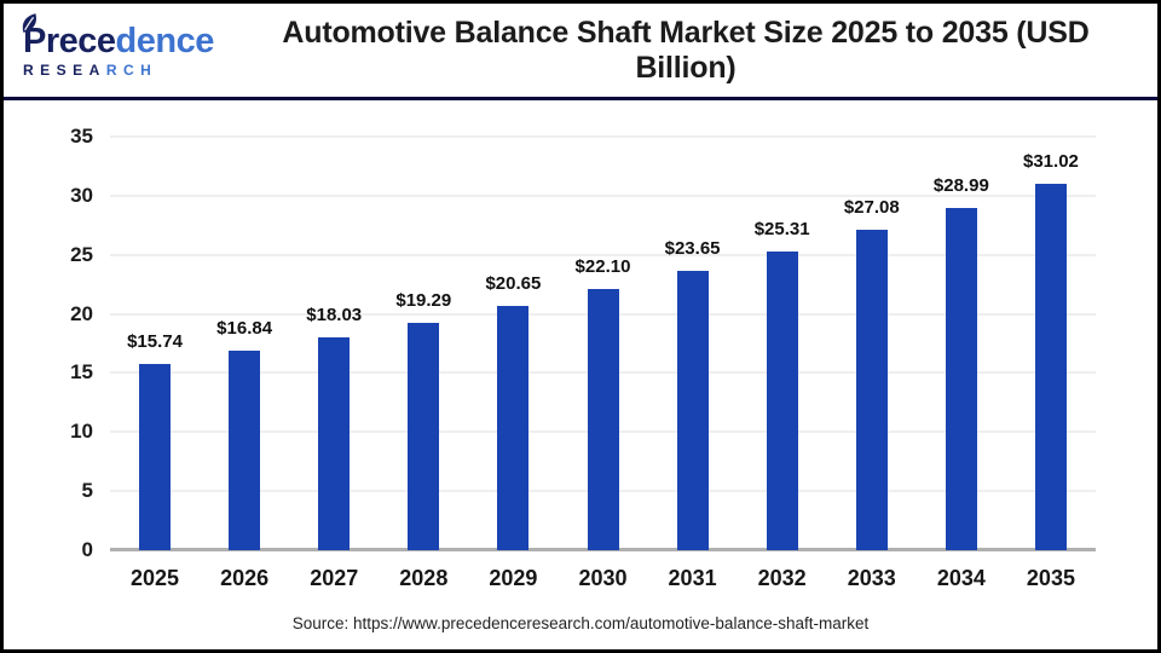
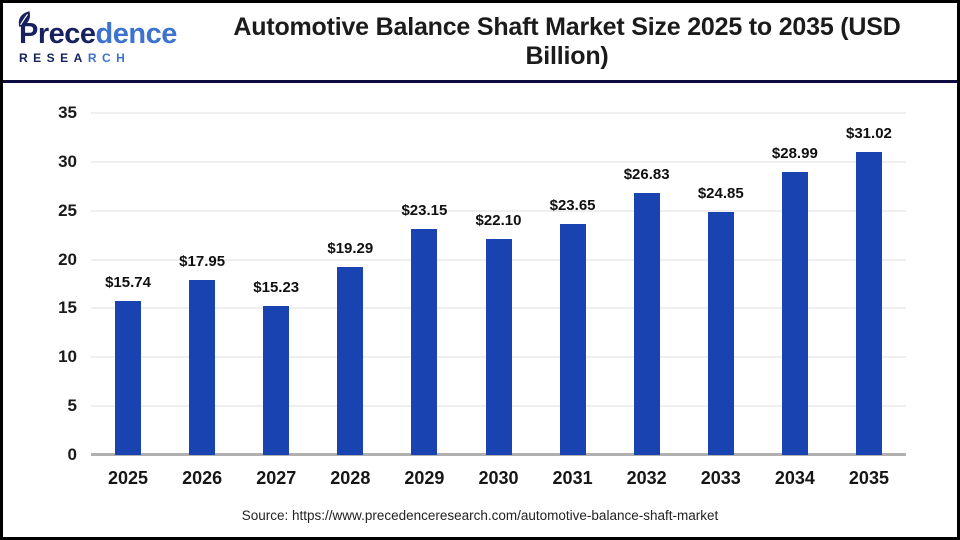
2026: $16.84 -> $17.95
2027: $18.03 -> $15.23
2029: $20.65 -> $23.15
2032: $25.31 -> $26.83
2033: $27.08 -> $24.85
